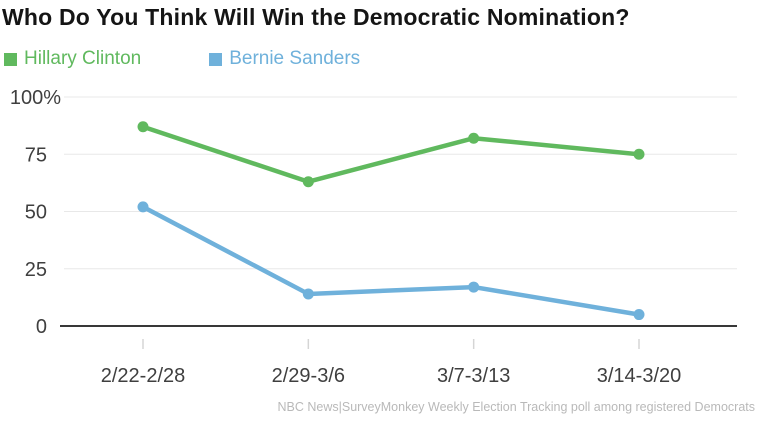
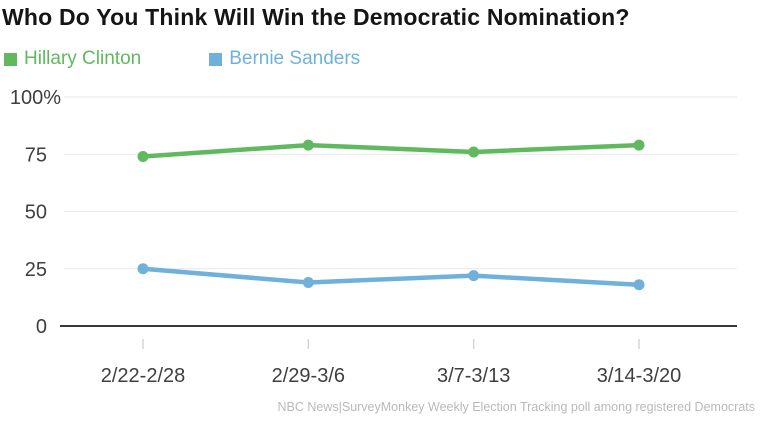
Hillary Clinton/2/22-2/28: 87 -> 74
Bernie Sanders/2/22-2/28: 52 -> 25
Hillary Clinton/2/29-3/6: 63 -> 79
Bernie Sanders/2/29-3/6: 14 -> 19
Hillary Clinton/3/7-3/13: 82 -> 76
Bernie Sanders/3/7-3/13: 17 -> 22
Hillary Clinton/3/14-3/20: 75 -> 79
Bernie Sanders/3/14-3/20: 5 -> 18
